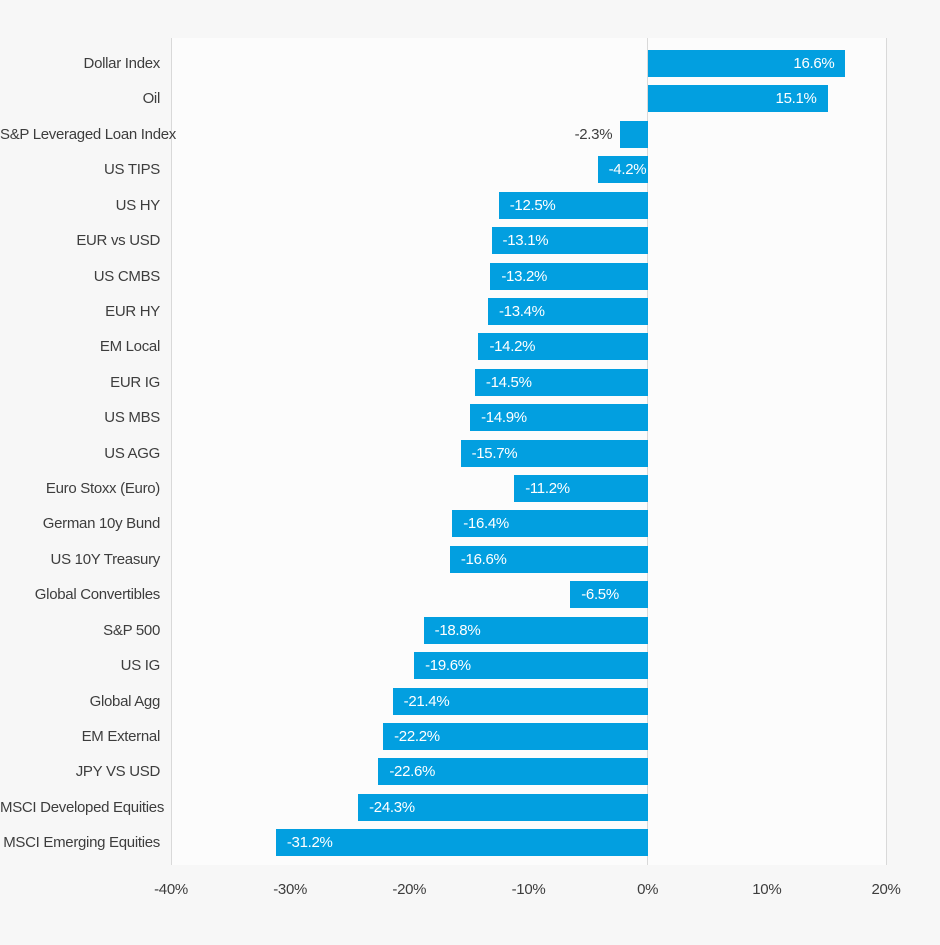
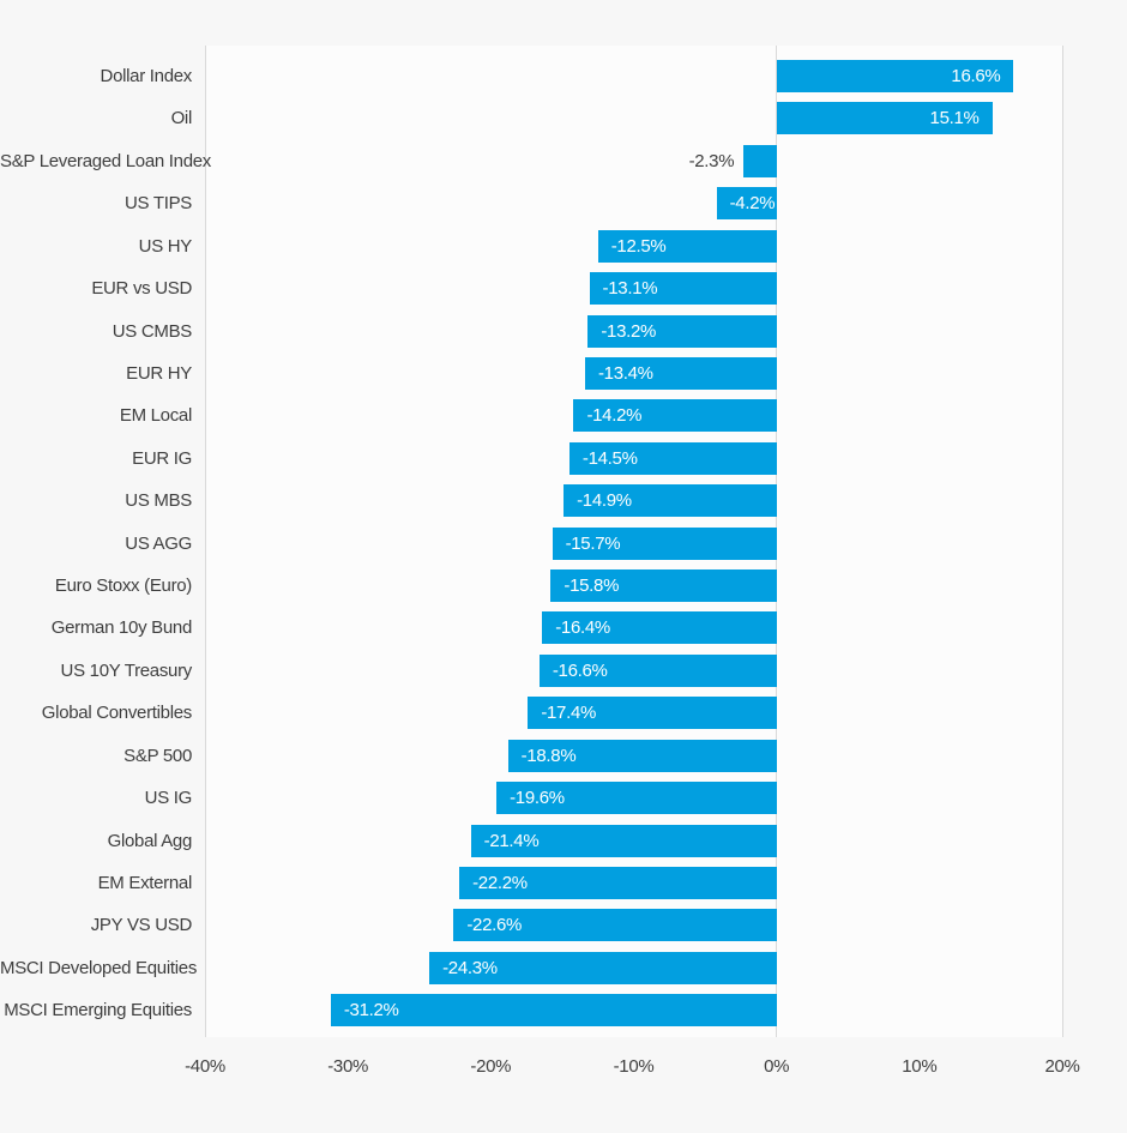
Euro Stoxx (Euro): -11.2% -> -15.8%
Global Convertibles: -6.5% -> -17.4%
